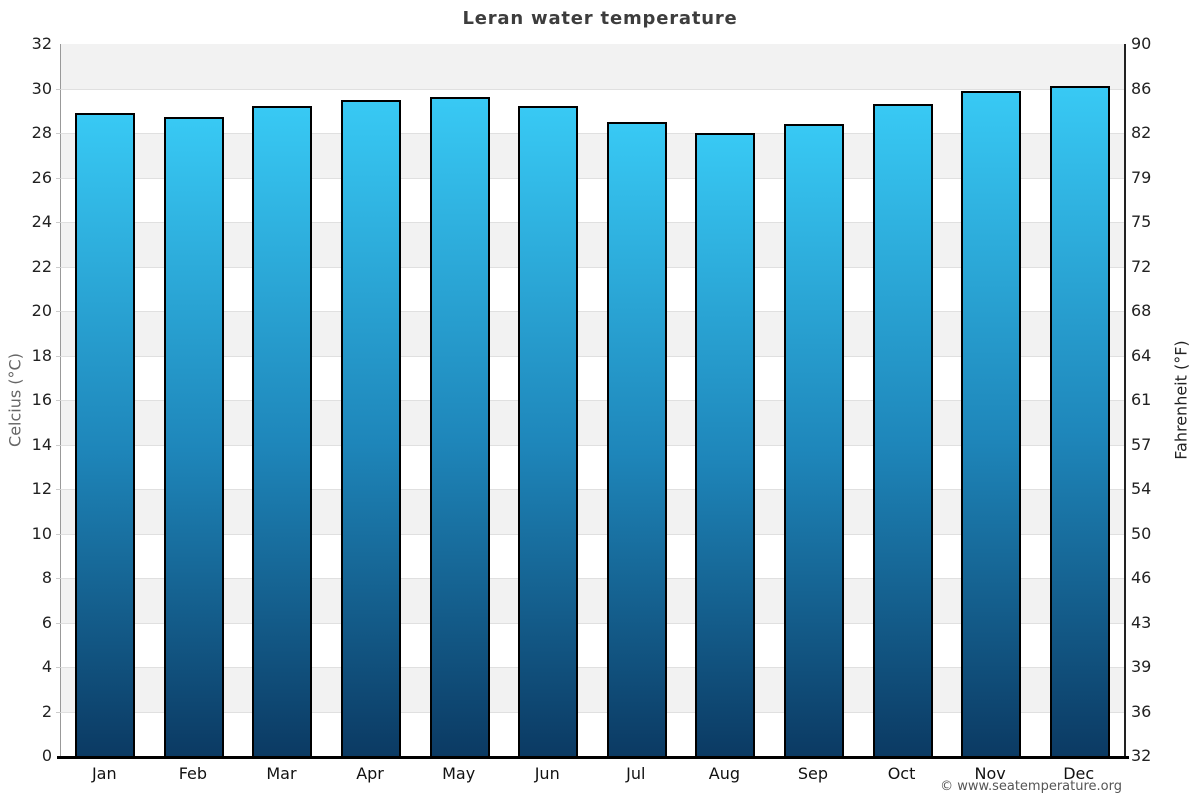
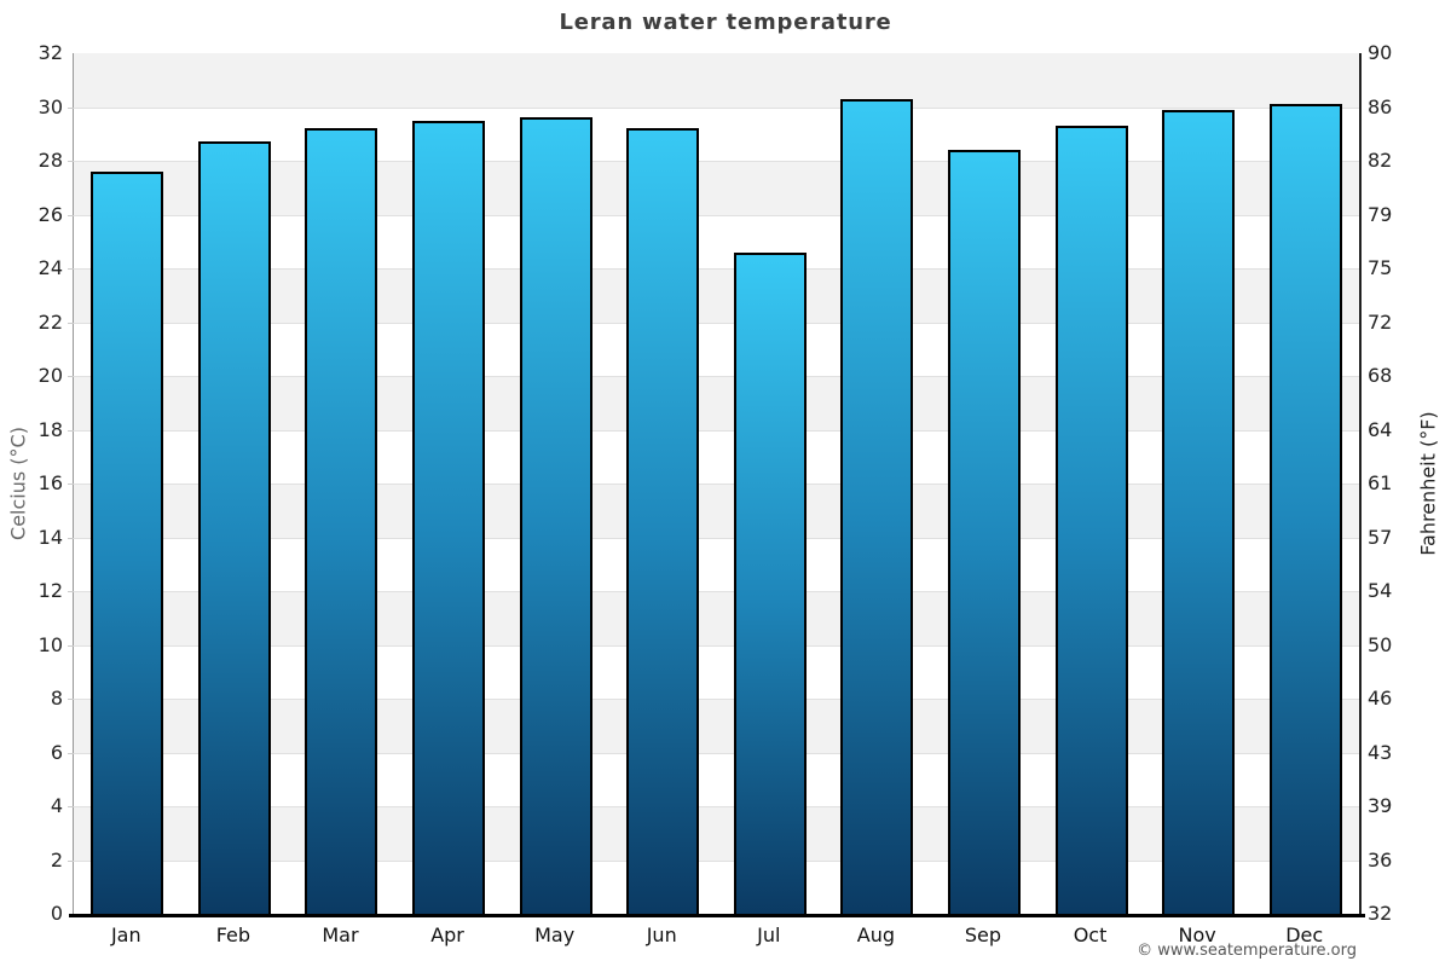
Jan: 28.9 -> 27.6
Jul: 28.5 -> 24.6
Aug: 28.0 -> 30.3
